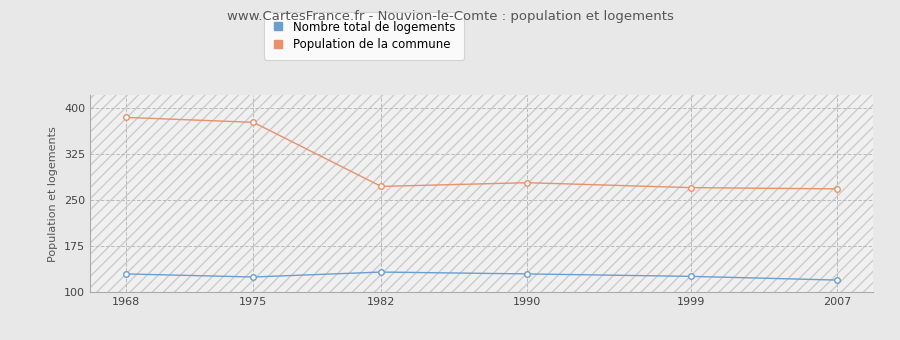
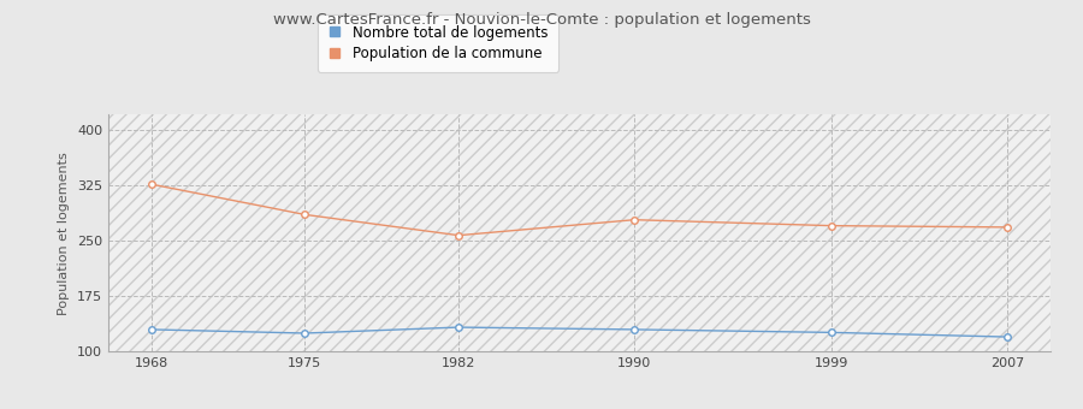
Population de la commune/1968: 384 -> 326
Population de la commune/1975: 376 -> 285
Population de la commune/1982: 272 -> 257
